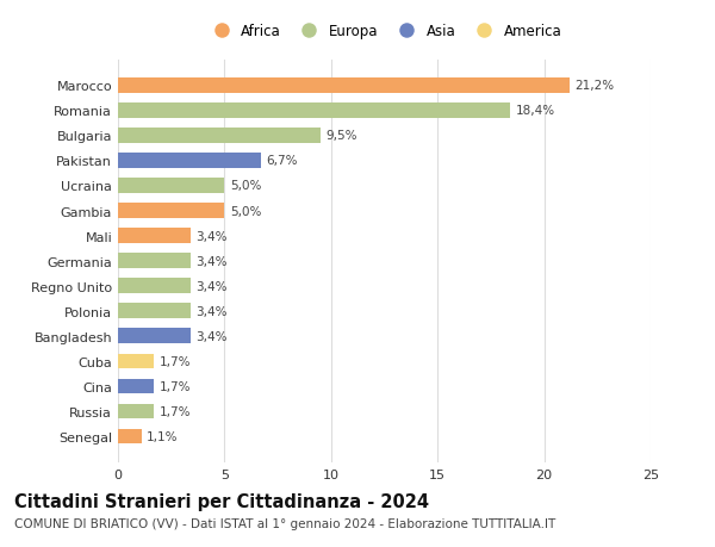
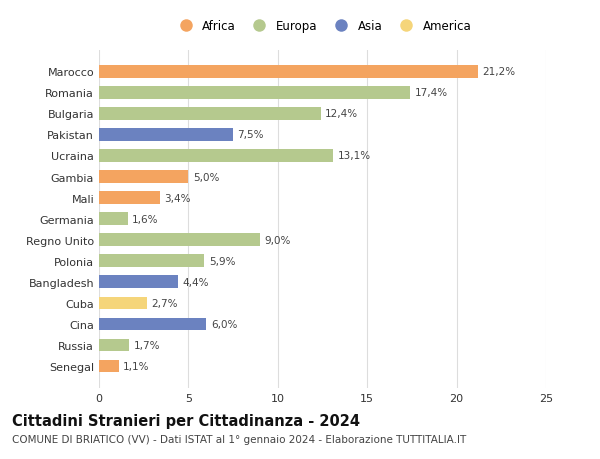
Romania: 18,4% -> 17,4%
Bulgaria: 9,5% -> 12,4%
Pakistan: 6,7% -> 7,5%
Ucraina: 5,0% -> 13,1%
Germania: 3,4% -> 1,6%
Regno Unito: 3,4% -> 9,0%
Polonia: 3,4% -> 5,9%
Bangladesh: 3,4% -> 4,4%
Cuba: 1,7% -> 2,7%
Cina: 1,7% -> 6,0%
